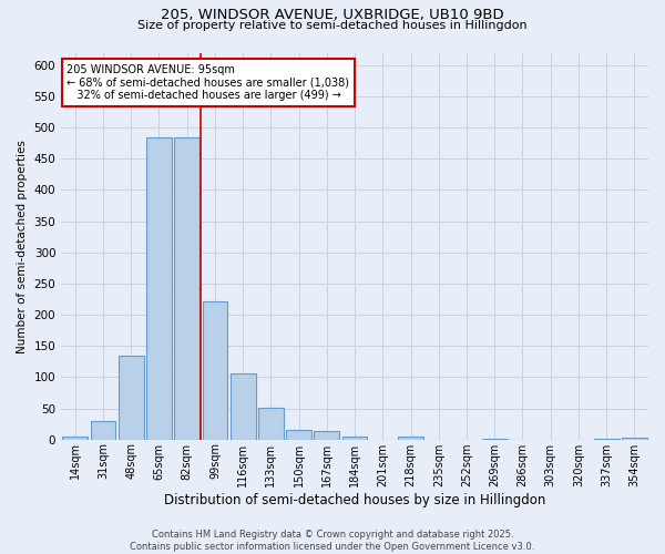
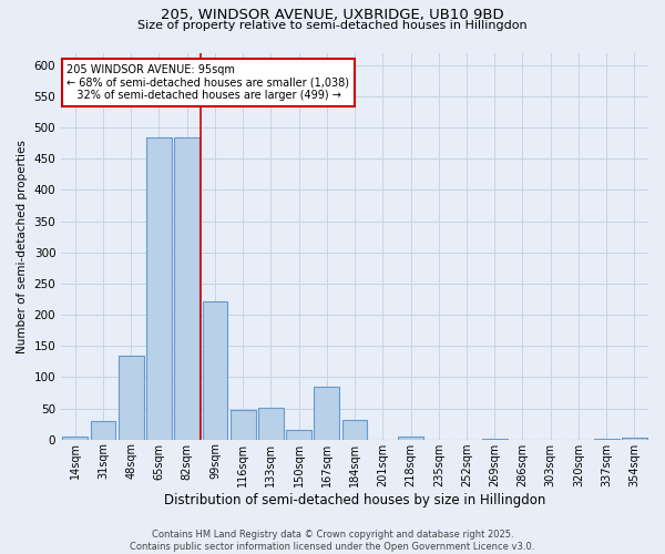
116sqm: 106 -> 48
167sqm: 14 -> 84
184sqm: 5 -> 32
